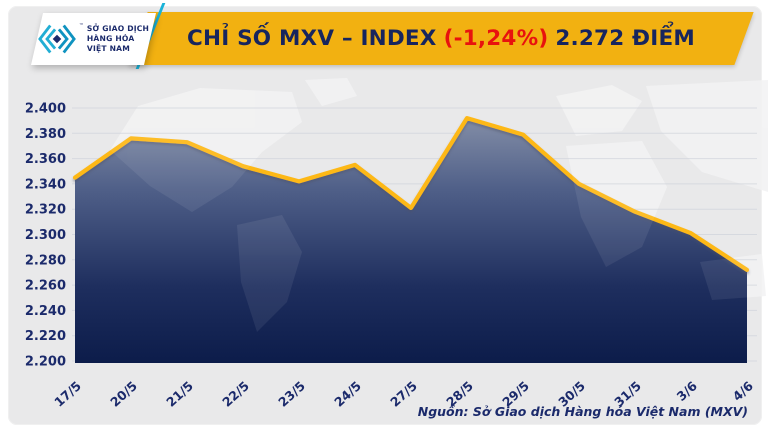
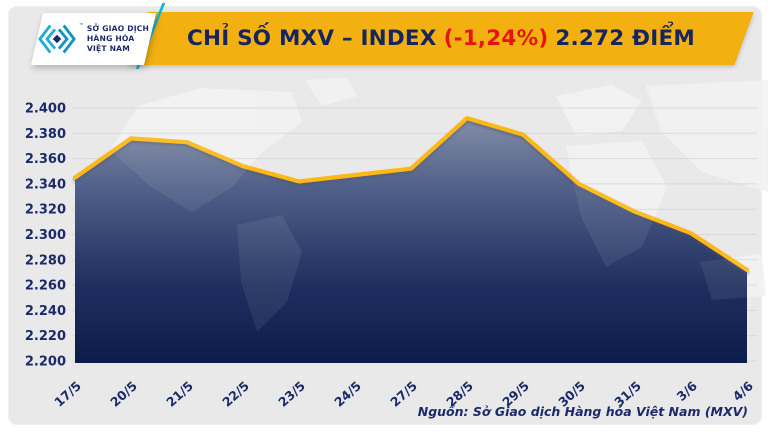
24/5: 2355 -> 2347
27/5: 2321 -> 2352
